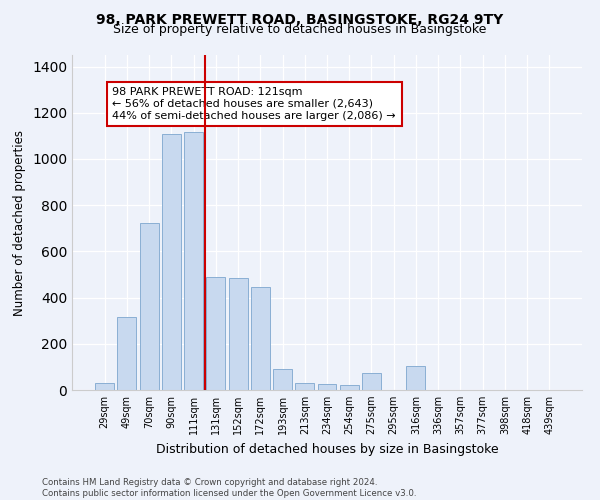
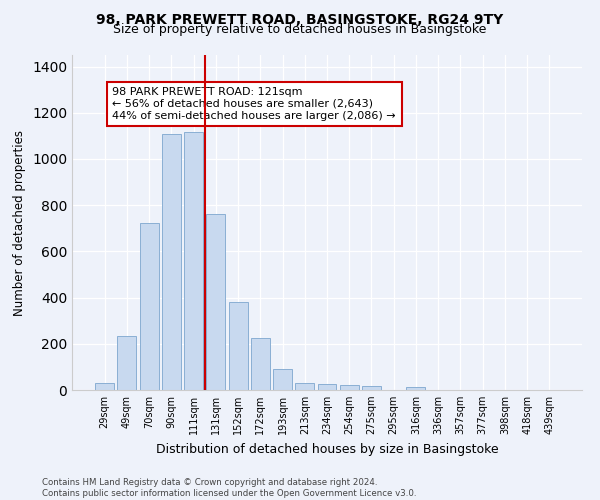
49sqm: 315 -> 235
131sqm: 490 -> 760
152sqm: 485 -> 380
172sqm: 445 -> 225
275sqm: 75 -> 18
316sqm: 105 -> 12
